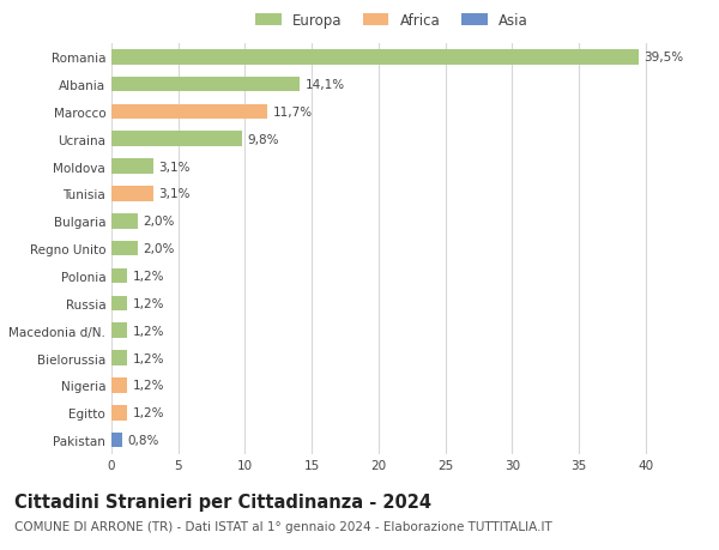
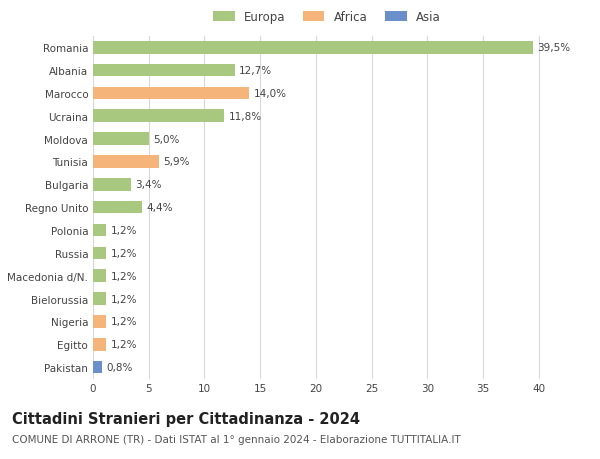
Albania: 14,1% -> 12,7%
Marocco: 11,7% -> 14,0%
Ucraina: 9,8% -> 11,8%
Moldova: 3,1% -> 5,0%
Tunisia: 3,1% -> 5,9%
Bulgaria: 2,0% -> 3,4%
Regno Unito: 2,0% -> 4,4%
